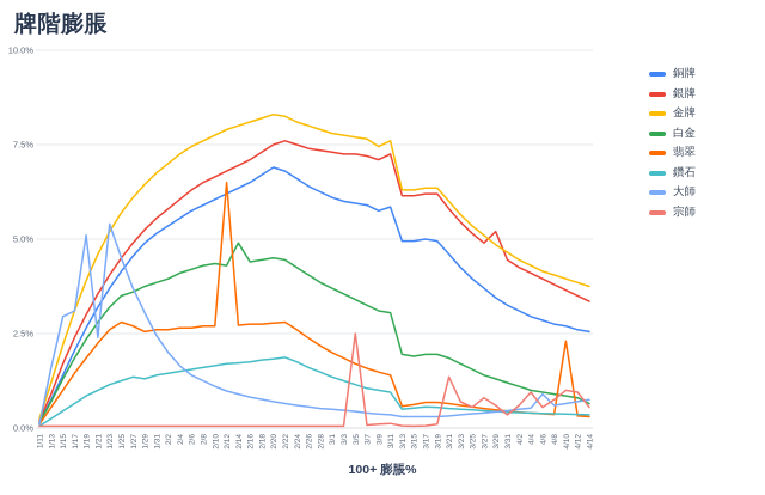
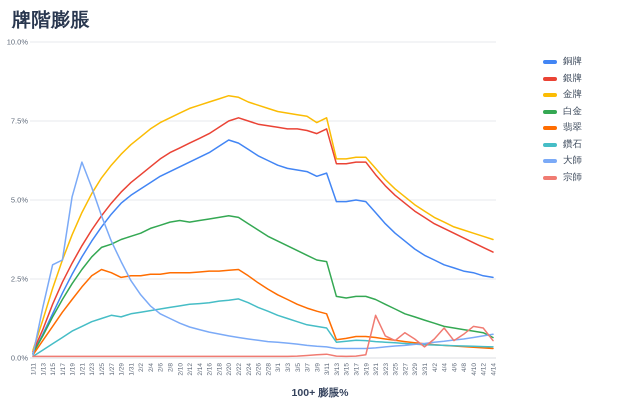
大師/1/21: 2.4% -> 6.2%
翡翠/2/12: 6.5% -> 2.7%
白金/2/14: 4.9% -> 4.3%
宗師/3/5: 2.5% -> 0.1%
銀牌/3/29: 5.2% -> 4.7%
大師/4/6: 0.9% -> 0.6%
翡翠/4/10: 2.3% -> 0.3%
